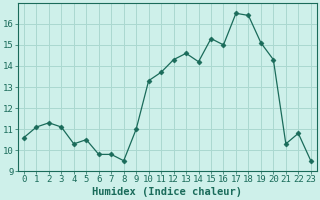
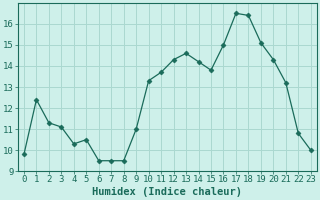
0: 10.6 -> 9.8
1: 11.1 -> 12.4
6: 9.8 -> 9.5
7: 9.8 -> 9.5
15: 15.3 -> 13.8
21: 10.3 -> 13.2
23: 9.5 -> 10.0
